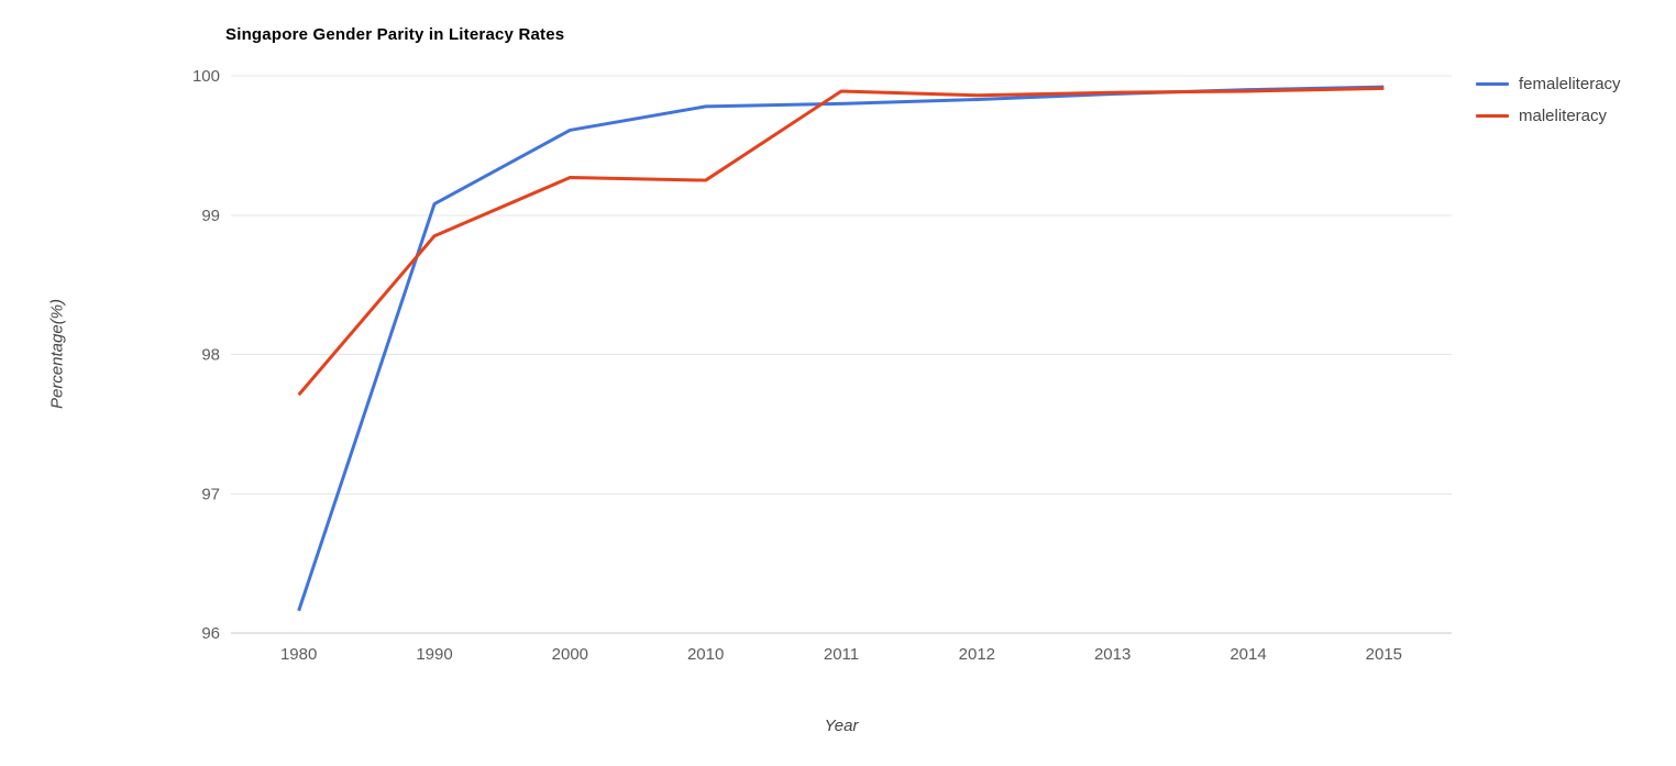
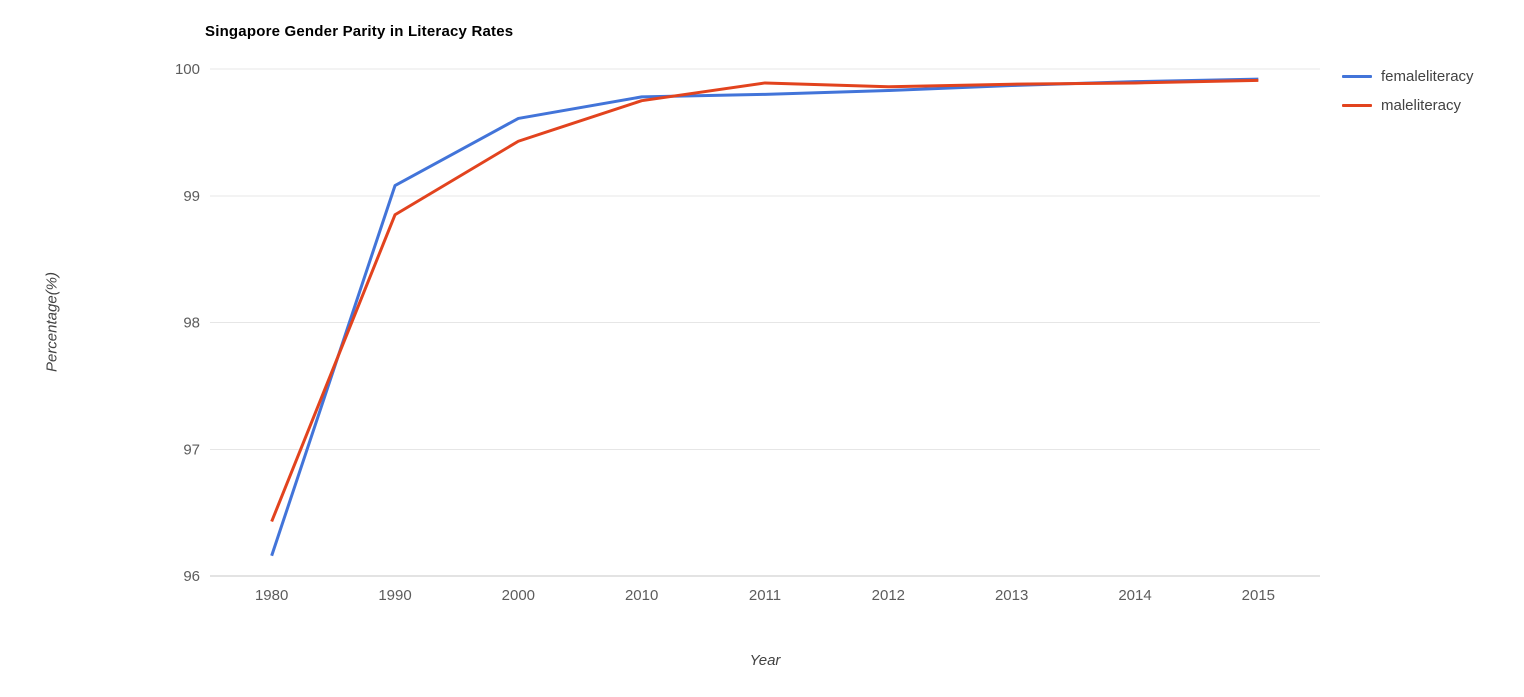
maleliteracy/1980: 97.71 -> 96.43
maleliteracy/2000: 99.27 -> 99.43
maleliteracy/2010: 99.25 -> 99.75
